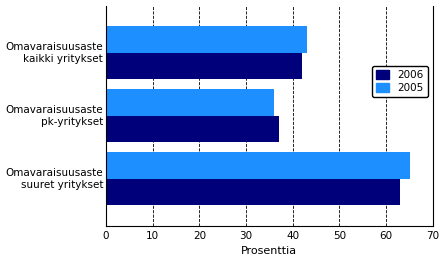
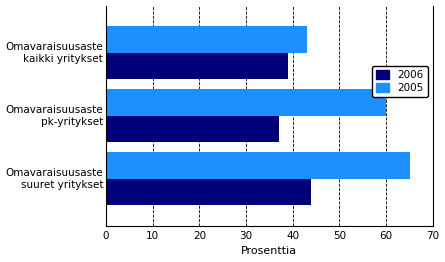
2006/Omavaraisuusaste kaikki yritykset: 42 -> 39
2005/Omavaraisuusaste pk-yritykset: 36 -> 60
2006/Omavaraisuusaste suuret yritykset: 63 -> 44
